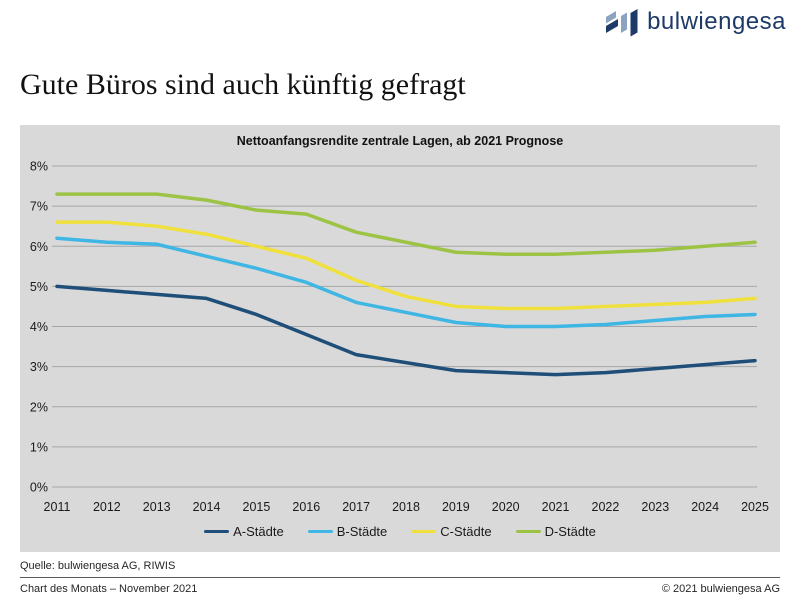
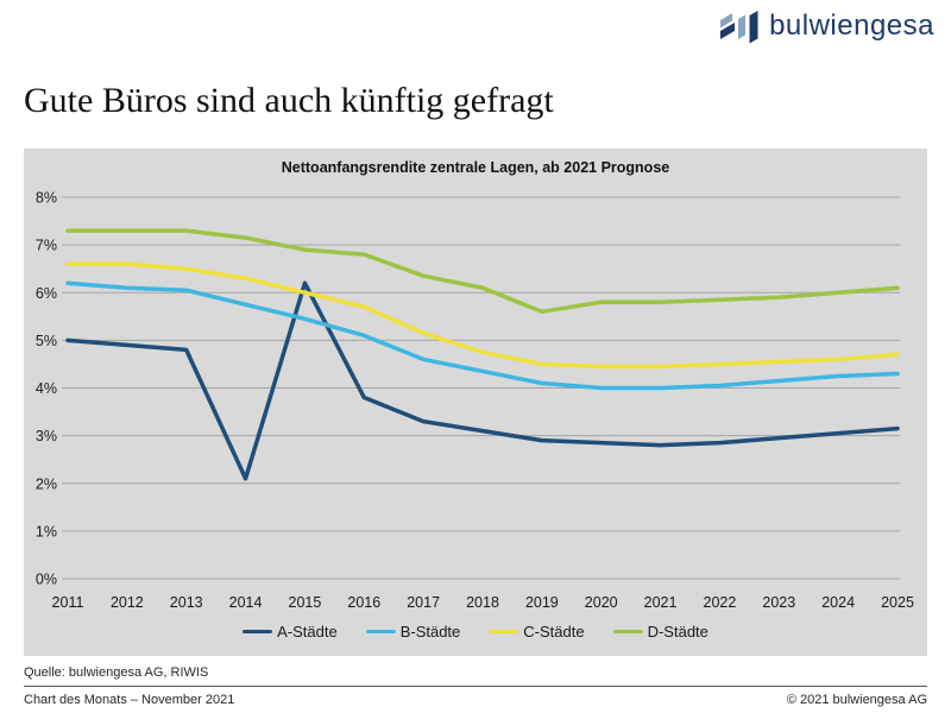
A-Städte/2014: 4.7% -> 2.1%
A-Städte/2015: 4.3% -> 6.2%
D-Städte/2019: 5.8% -> 5.6%
